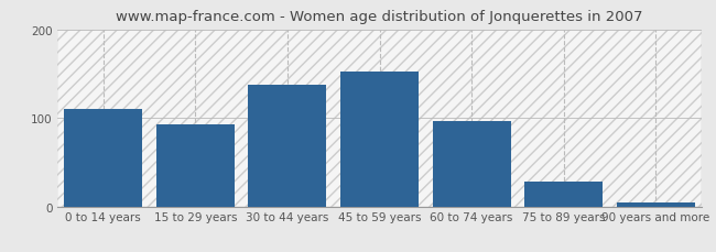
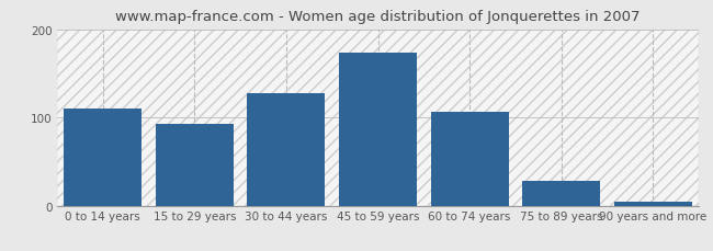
30 to 44 years: 138 -> 128
45 to 59 years: 152 -> 174
60 to 74 years: 97 -> 106
